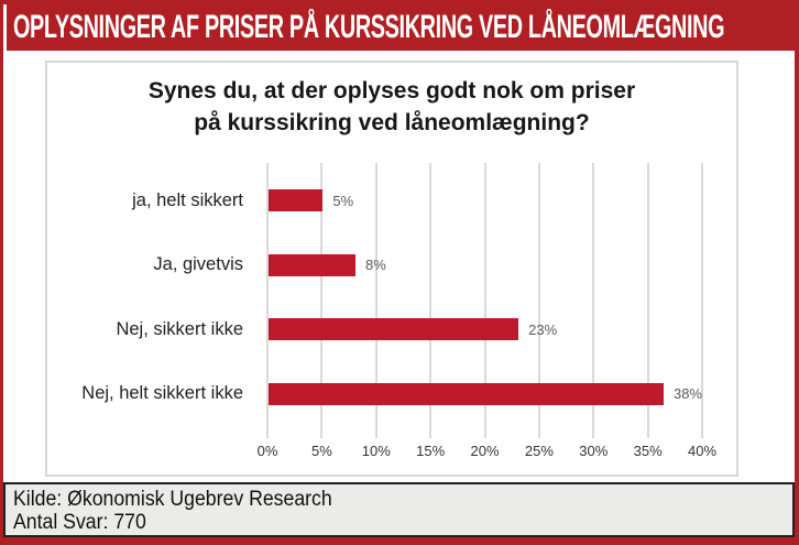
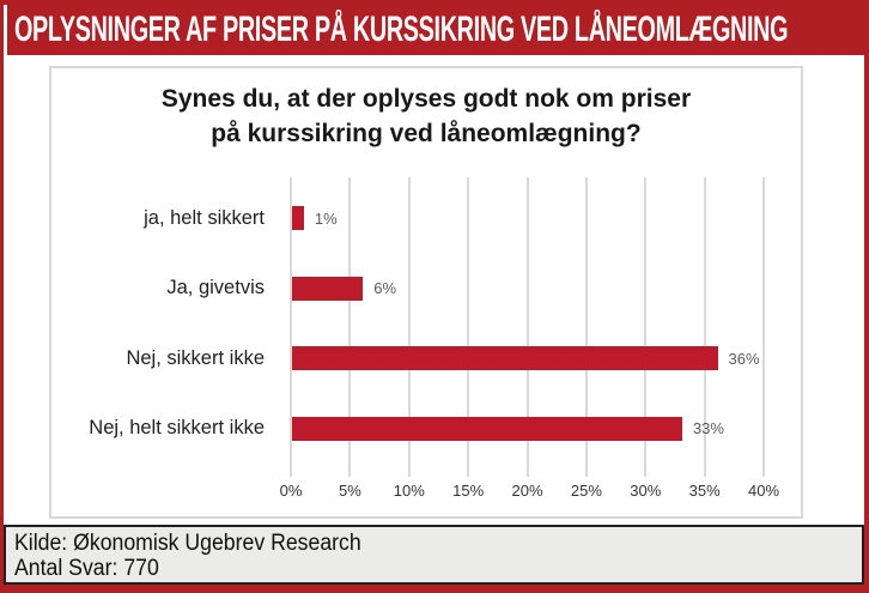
ja, helt sikkert: 5% -> 1%
Ja, givetvis: 8% -> 6%
Nej, sikkert ikke: 23% -> 36%
Nej, helt sikkert ikke: 38% -> 33%
